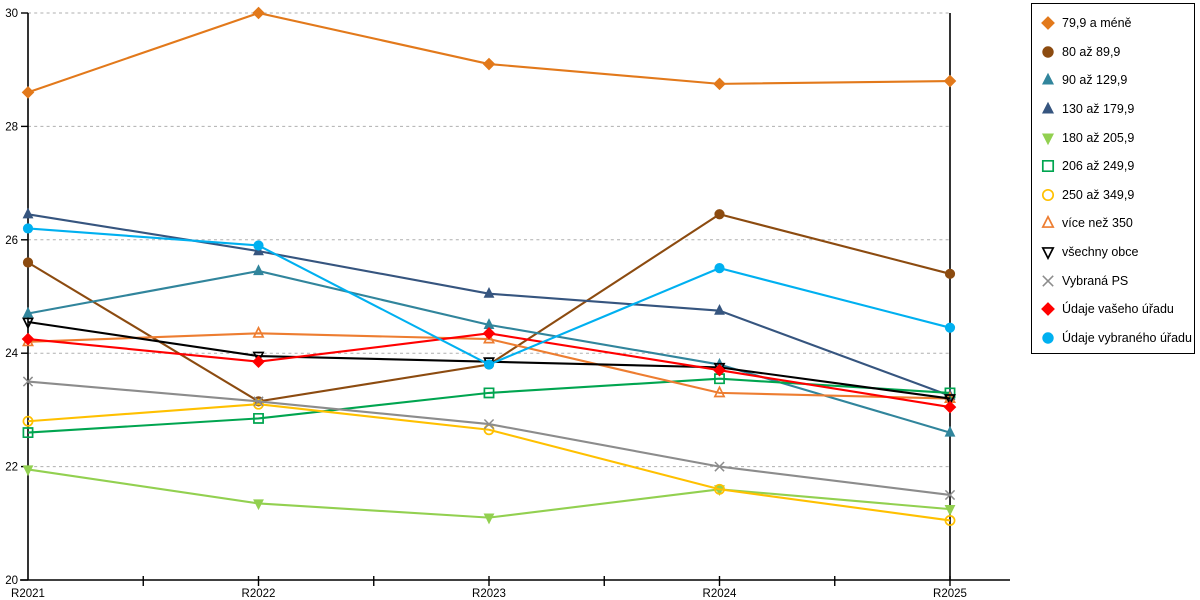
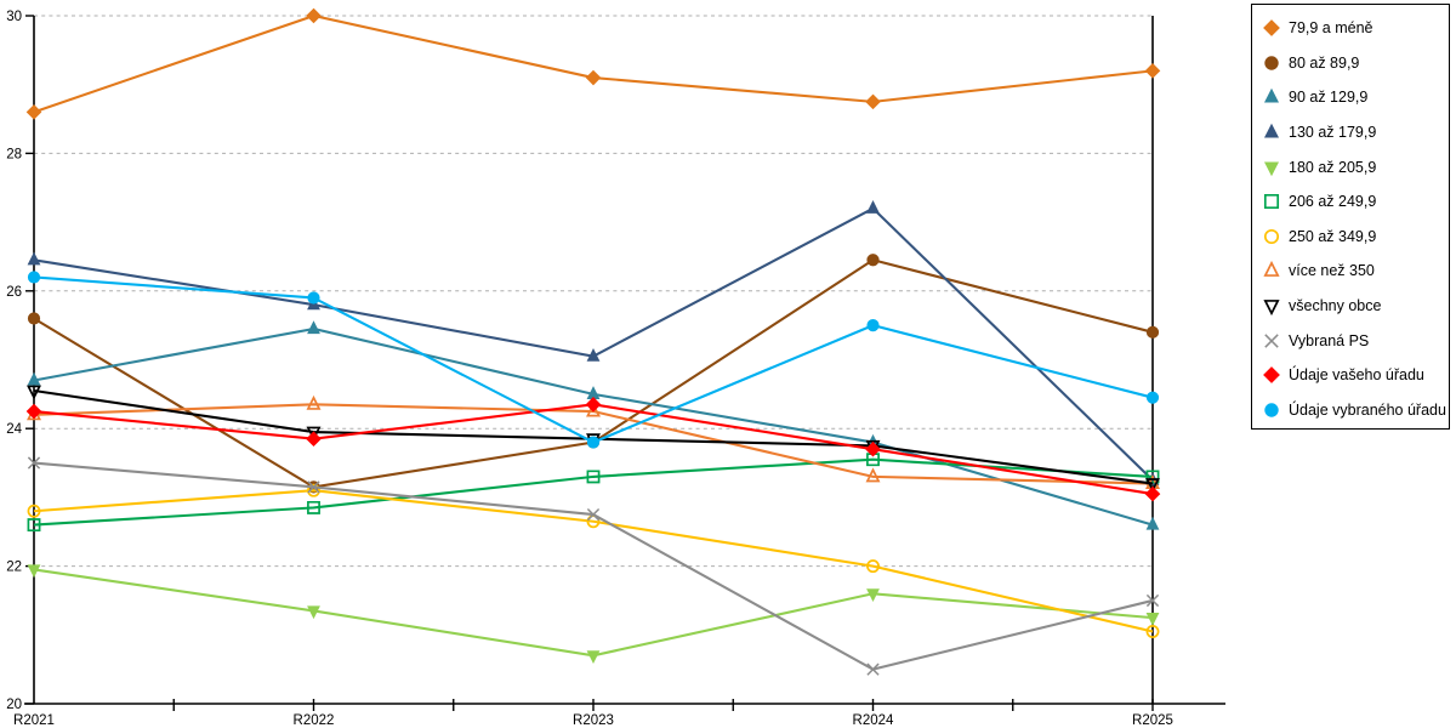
180 až 205,9/R2023: 21.1 -> 20.7
130 až 179,9/R2024: 24.8 -> 27.2
250 až 349,9/R2024: 21.6 -> 22.0
Vybraná PS/R2024: 22.0 -> 20.5
79,9 a méně/R2025: 28.8 -> 29.2
